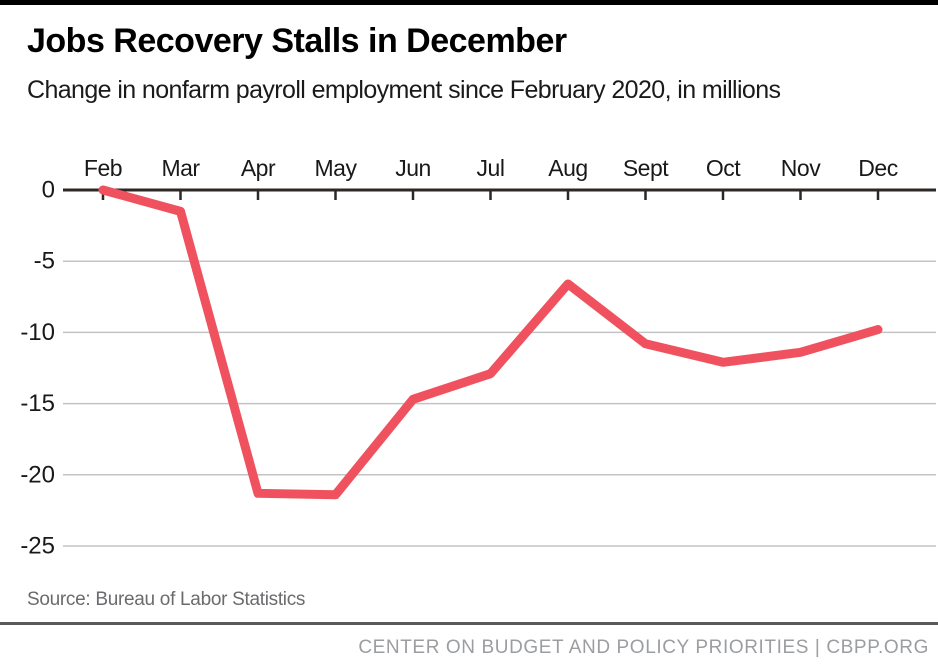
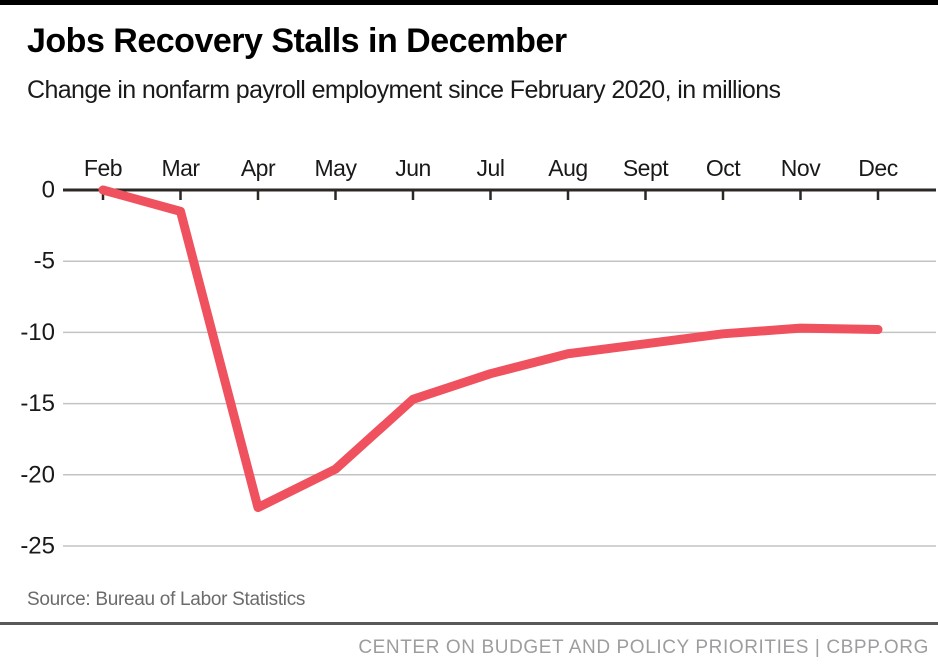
Apr: -21.3 -> -22.3
May: -21.4 -> -19.6
Aug: -6.6 -> -11.5
Oct: -12.1 -> -10.1
Nov: -11.4 -> -9.7
